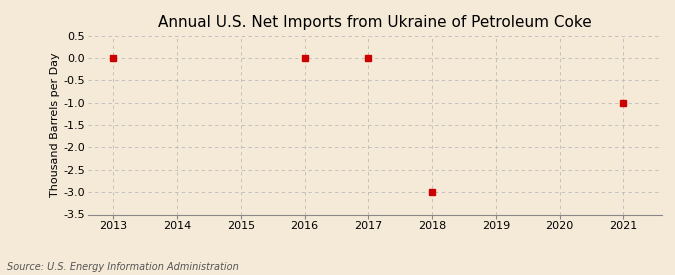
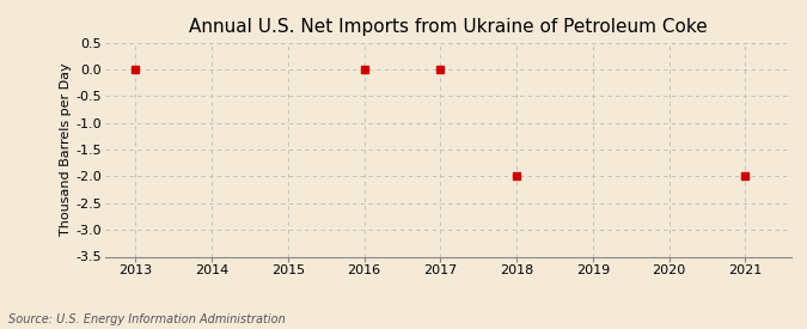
2018: -3 -> -2
2021: -1 -> -2
